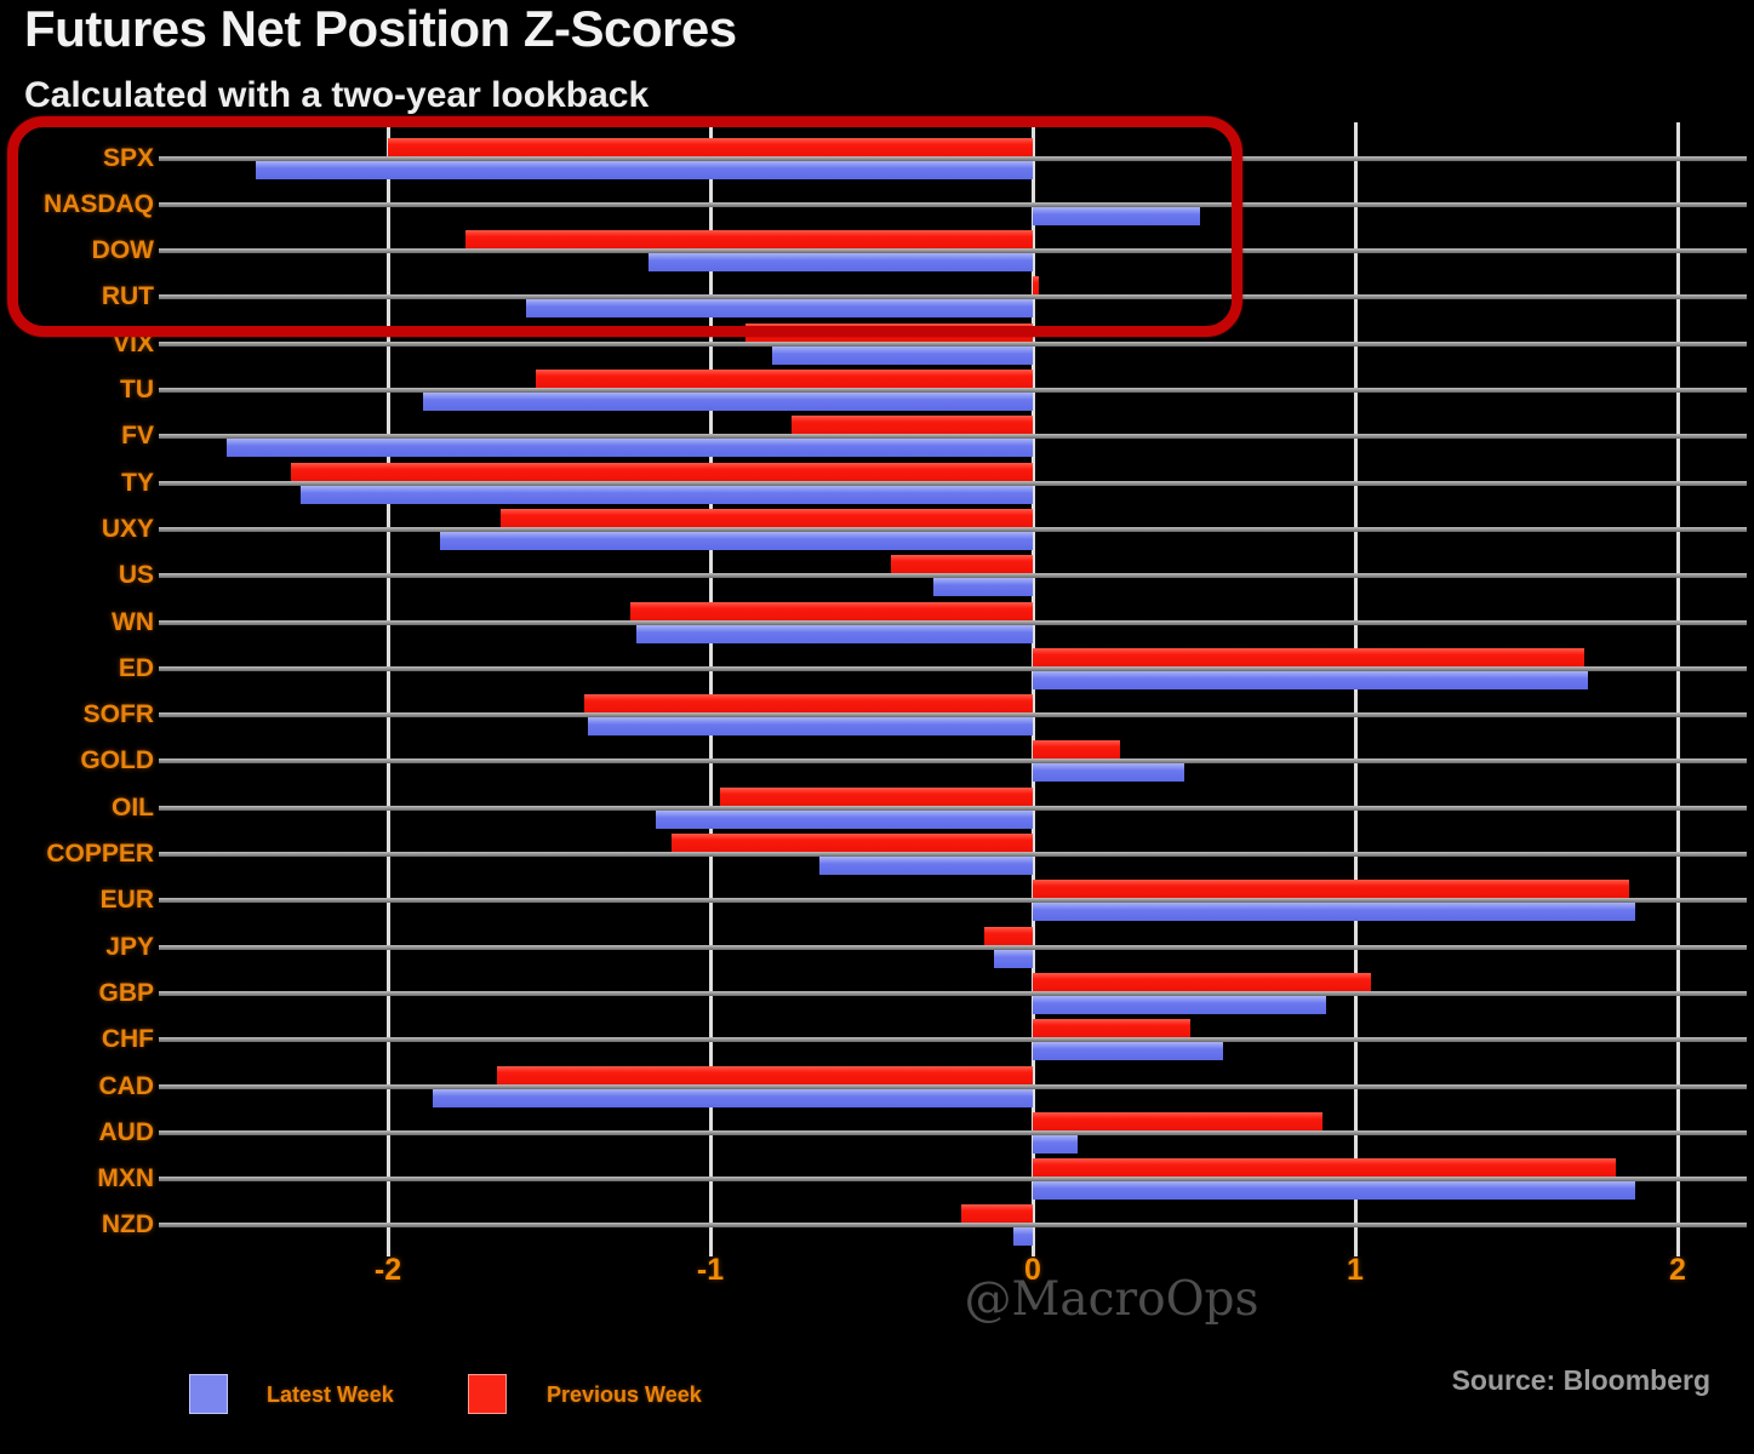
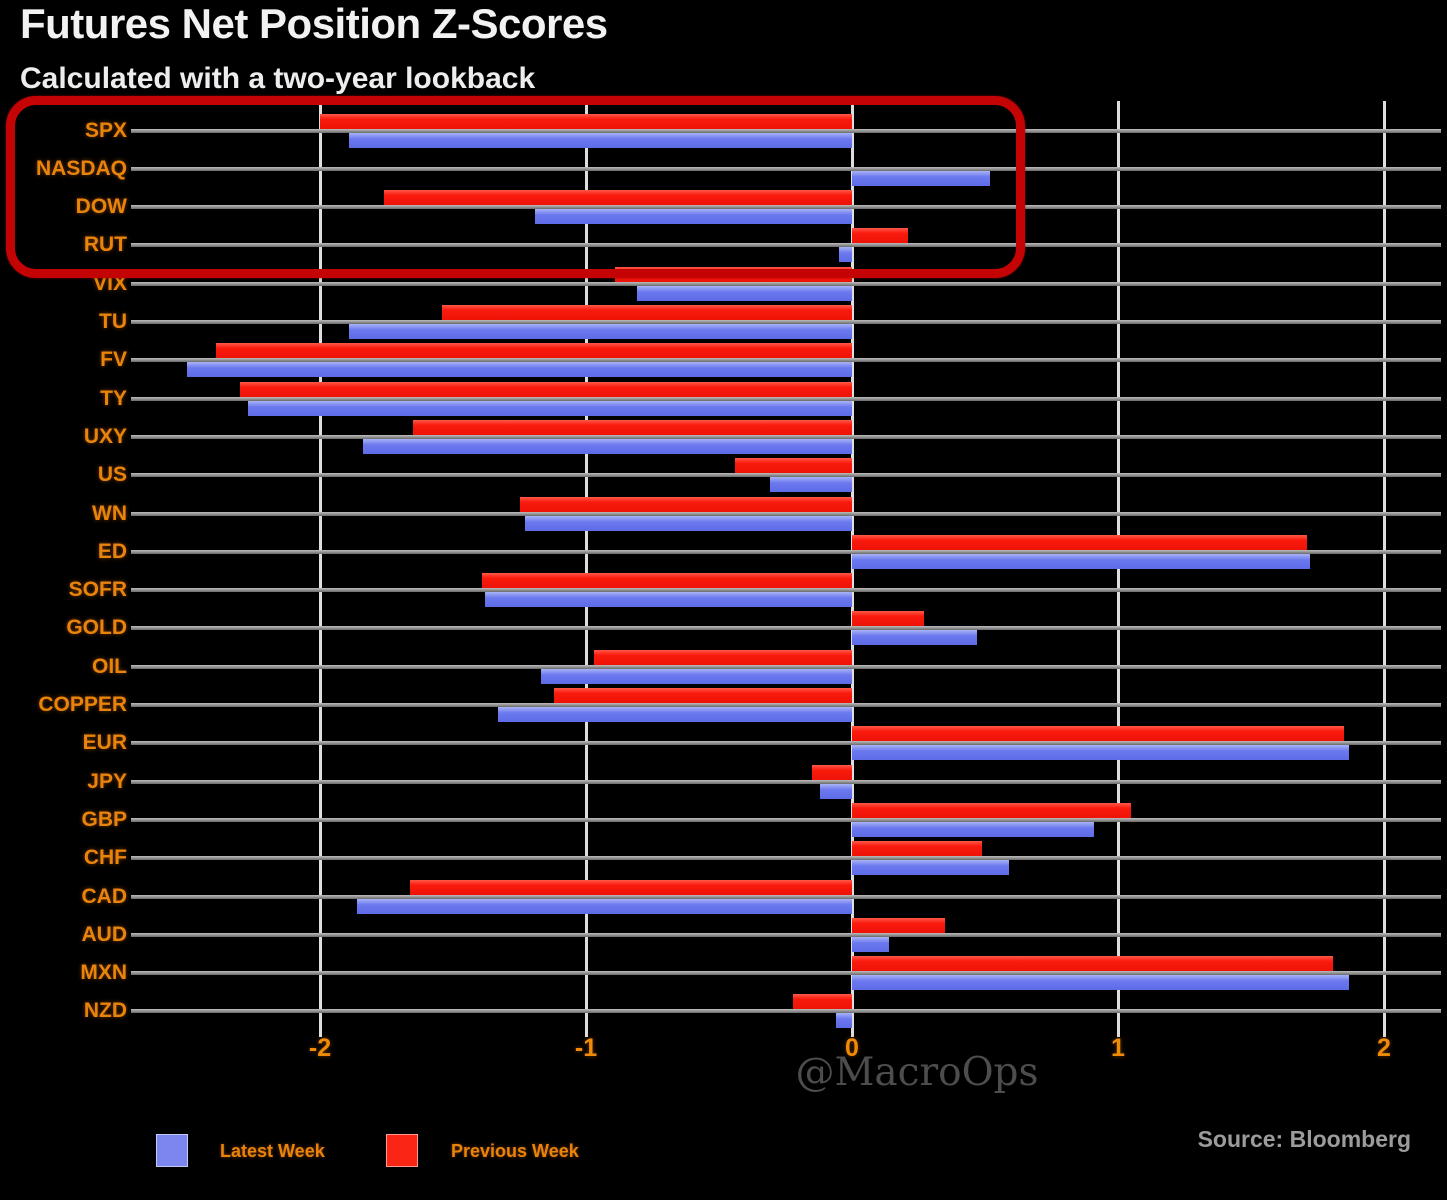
Latest Week/SPX: -2.41 -> -1.89
Latest Week/RUT: -1.57 -> -0.05
Previous Week/RUT: 0.02 -> 0.21
Previous Week/FV: -0.75 -> -2.39
Latest Week/COPPER: -0.66 -> -1.33
Previous Week/AUD: 0.90 -> 0.35
